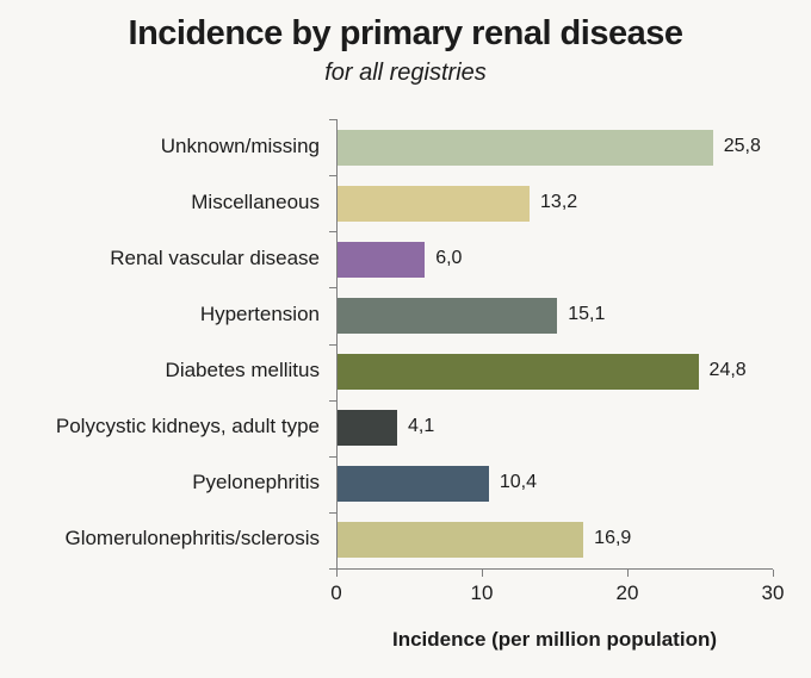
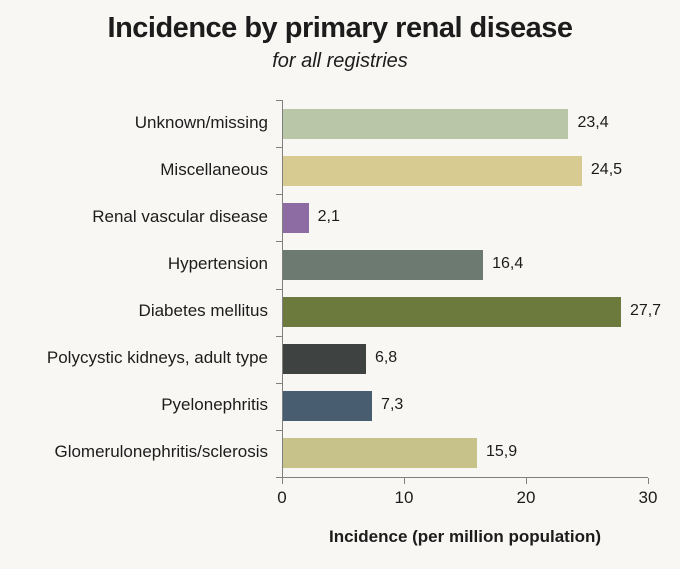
Unknown/missing: 25,8 -> 23,4
Miscellaneous: 13,2 -> 24,5
Renal vascular disease: 6,0 -> 2,1
Hypertension: 15,1 -> 16,4
Diabetes mellitus: 24,8 -> 27,7
Polycystic kidneys, adult type: 4,1 -> 6,8
Pyelonephritis: 10,4 -> 7,3
Glomerulonephritis/sclerosis: 16,9 -> 15,9
